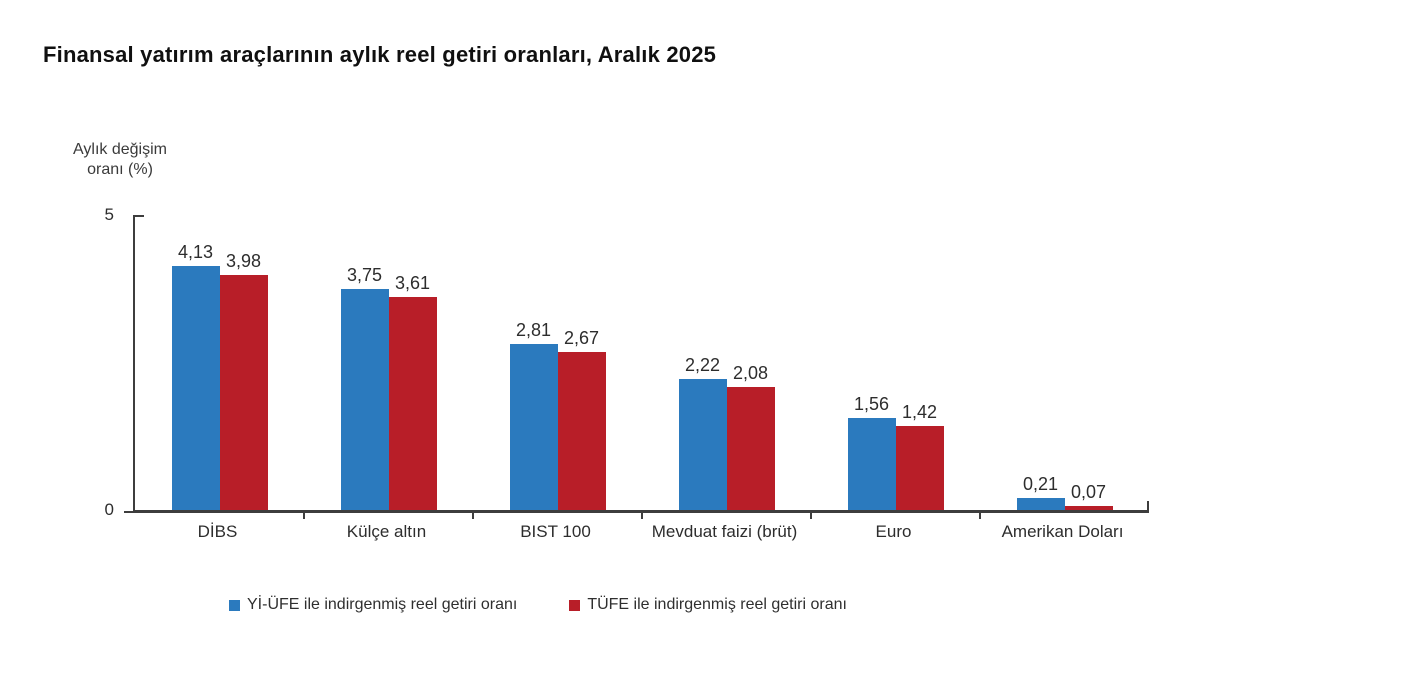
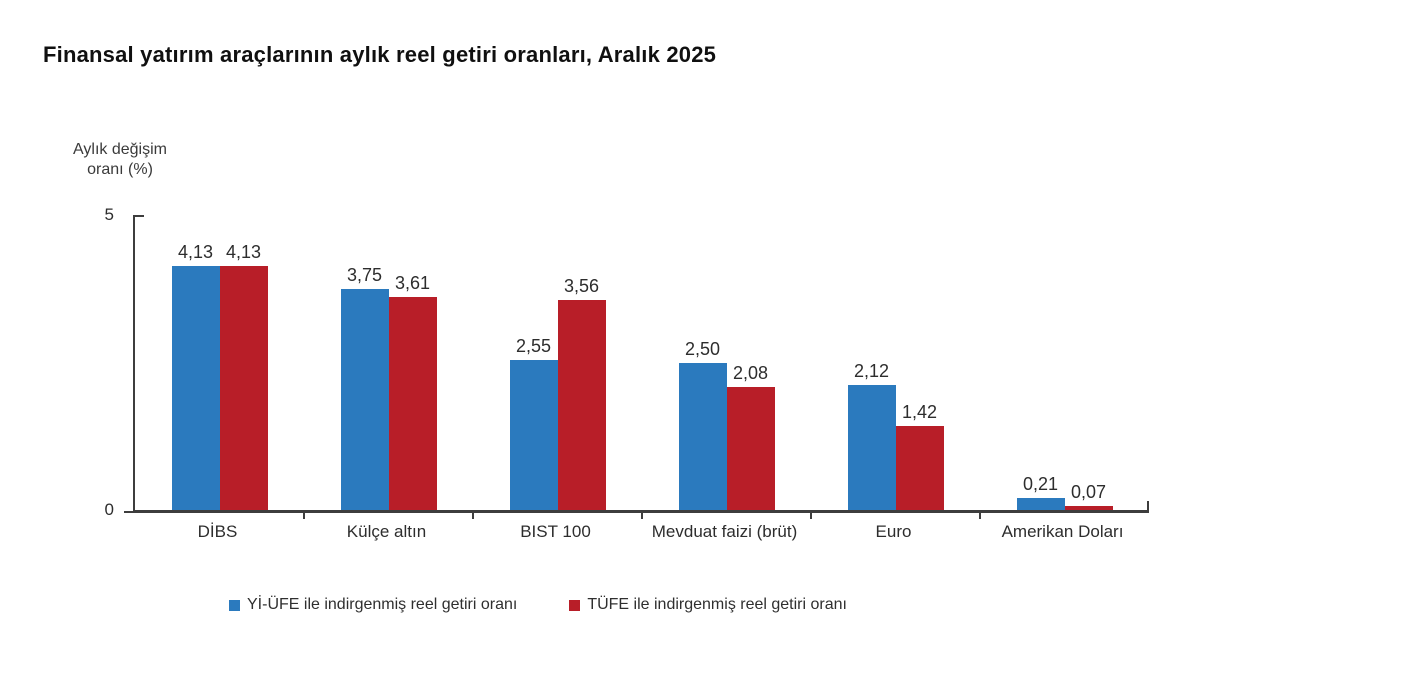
TÜFE ile indirgenmiş reel getiri oranı/DİBS: 3,98 -> 4,13
Yİ-ÜFE ile indirgenmiş reel getiri oranı/BIST 100: 2,81 -> 2,55
TÜFE ile indirgenmiş reel getiri oranı/BIST 100: 2,67 -> 3,56
Yİ-ÜFE ile indirgenmiş reel getiri oranı/Mevduat faizi (brüt): 2,22 -> 2,50
Yİ-ÜFE ile indirgenmiş reel getiri oranı/Euro: 1,56 -> 2,12
